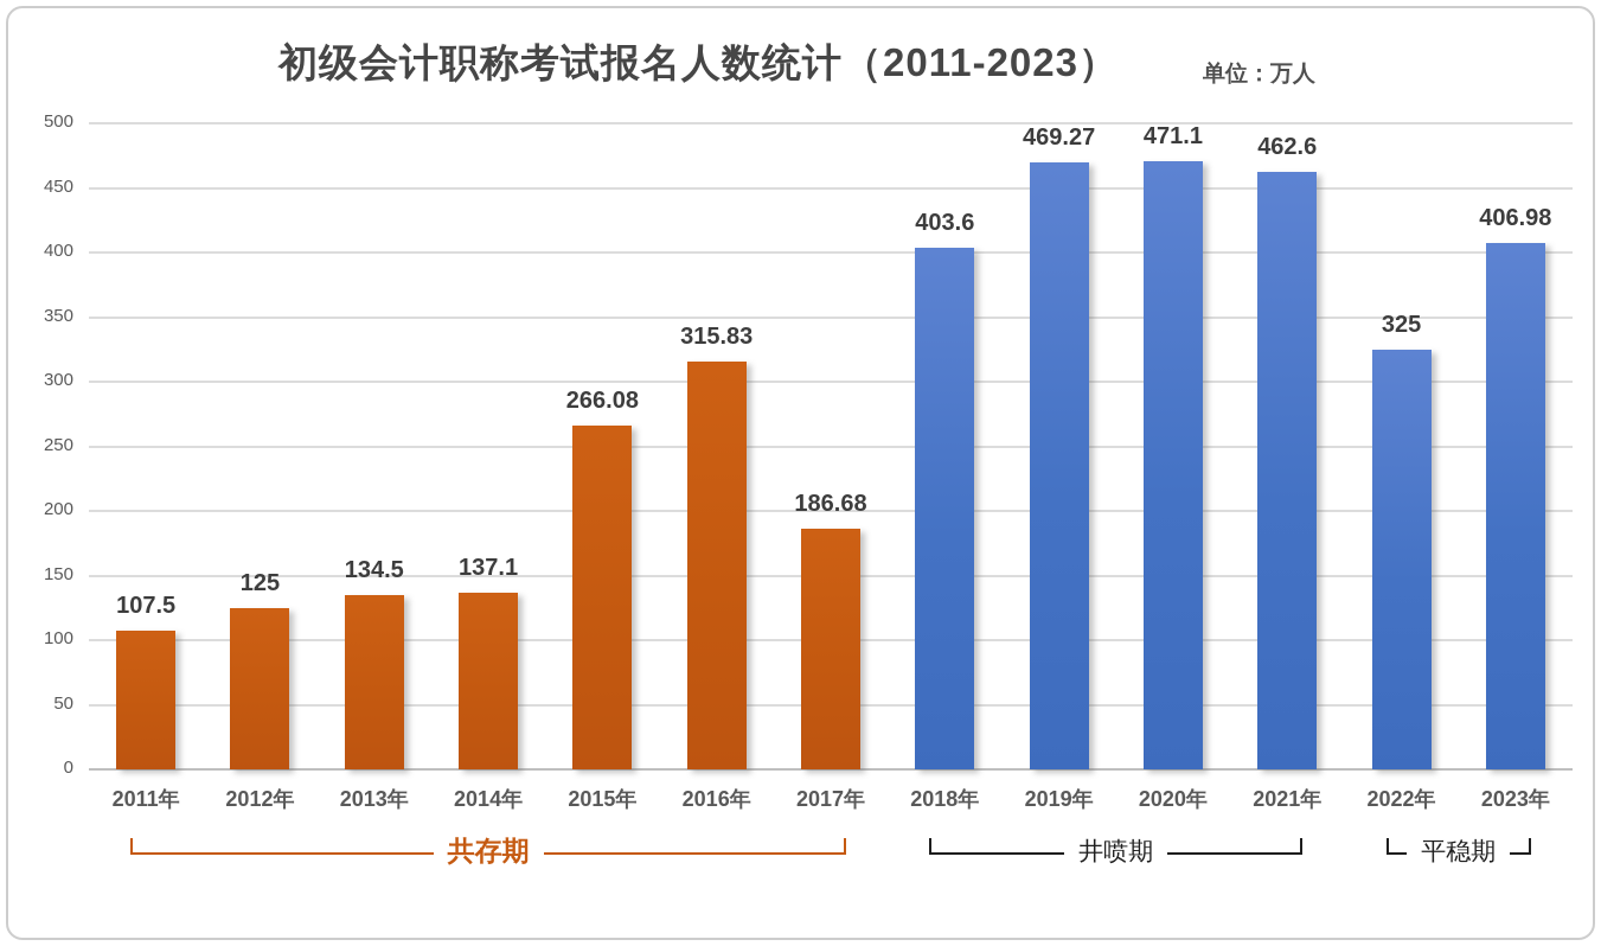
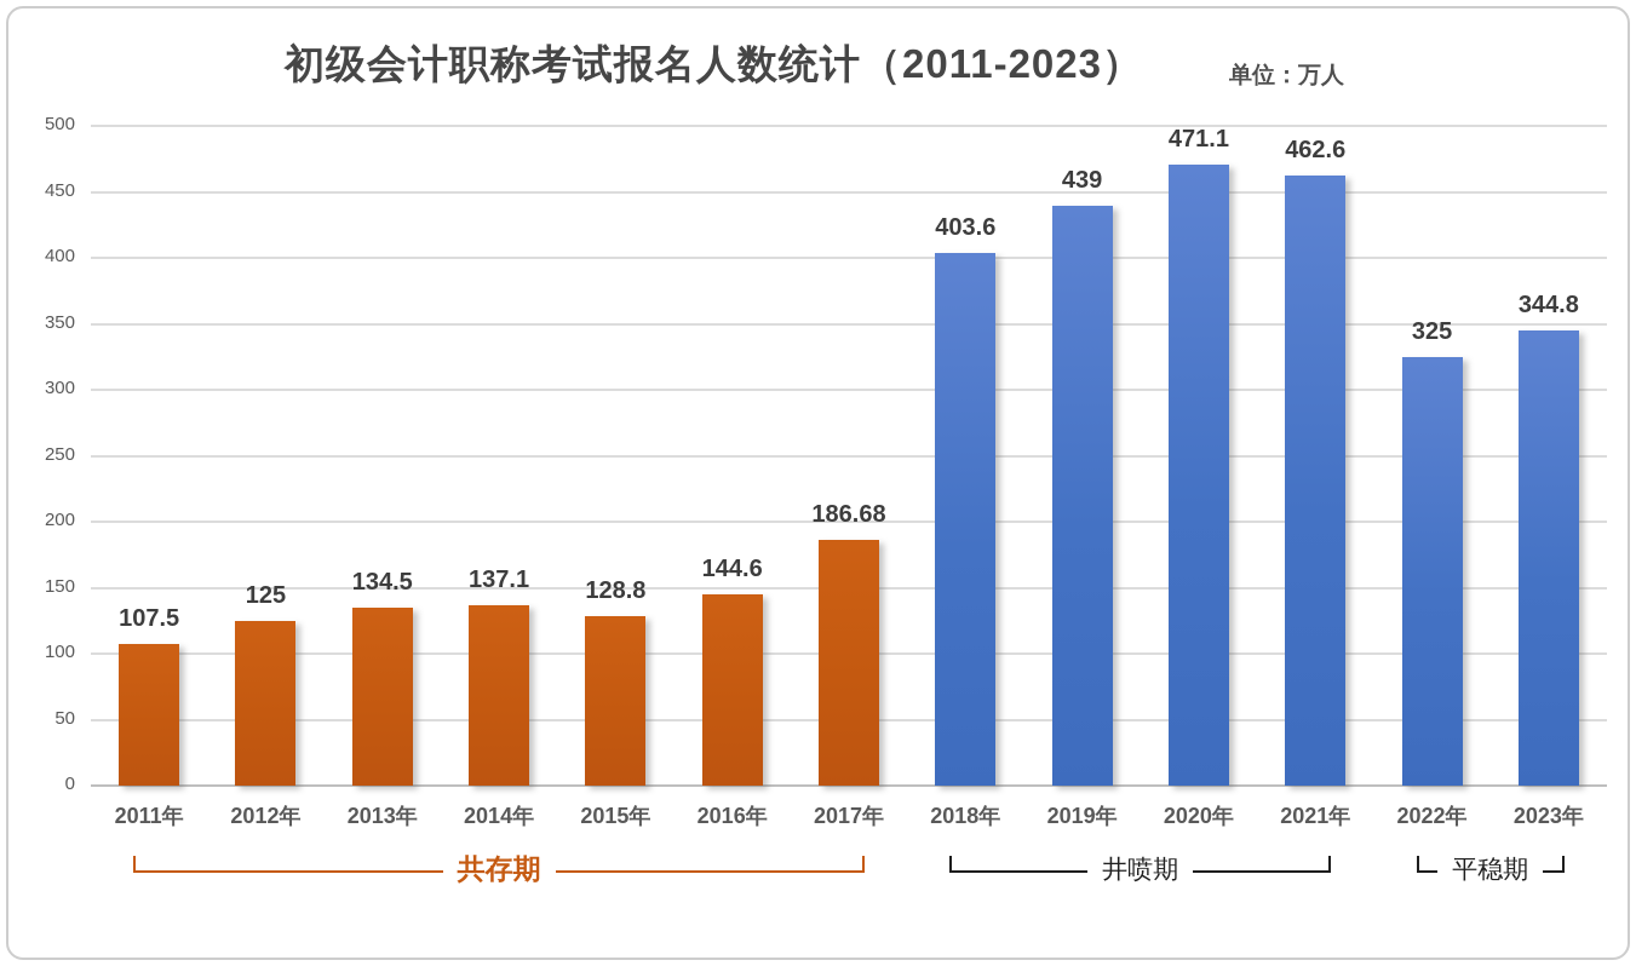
2015年: 266.08 -> 128.8
2016年: 315.83 -> 144.6
2019年: 469.27 -> 439
2023年: 406.98 -> 344.8
